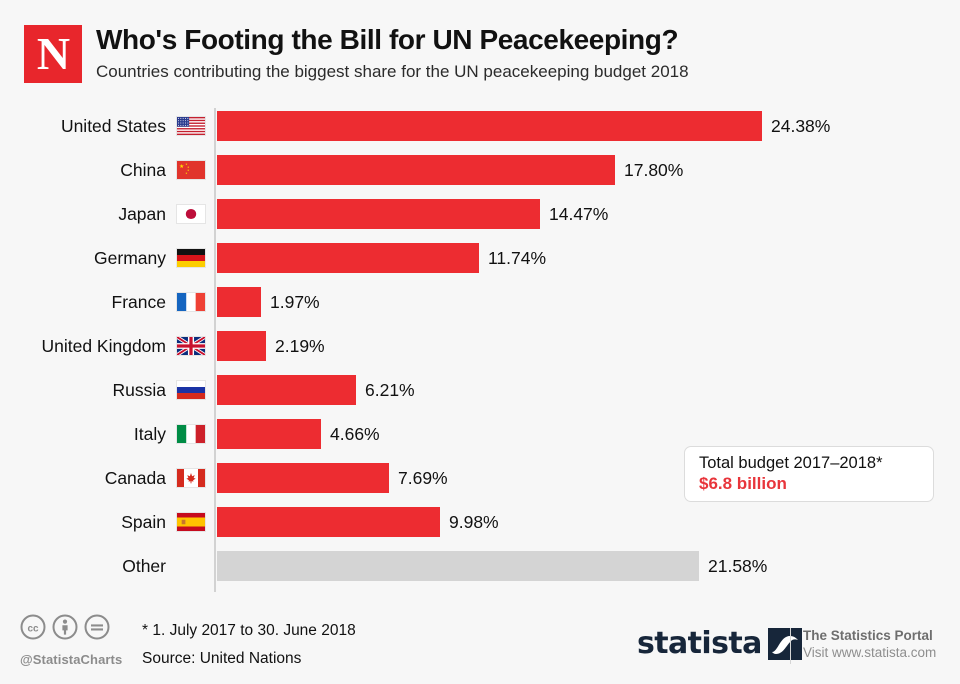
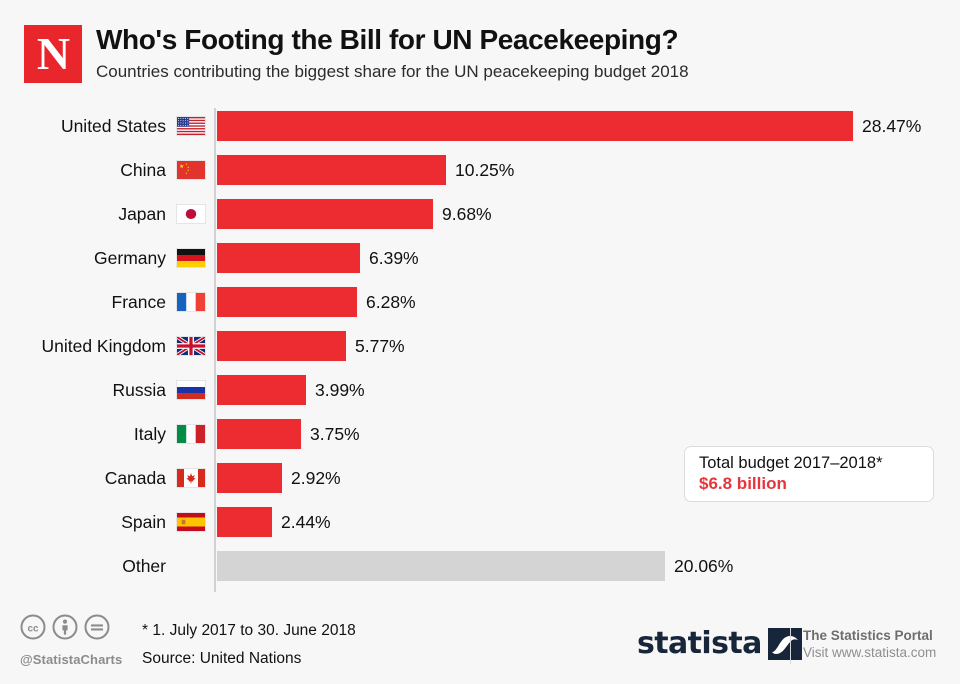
United States: 24.38% -> 28.47%
China: 17.80% -> 10.25%
Japan: 14.47% -> 9.68%
Germany: 11.74% -> 6.39%
France: 1.97% -> 6.28%
United Kingdom: 2.19% -> 5.77%
Russia: 6.21% -> 3.99%
Italy: 4.66% -> 3.75%
Canada: 7.69% -> 2.92%
Spain: 9.98% -> 2.44%
Other: 21.58% -> 20.06%
